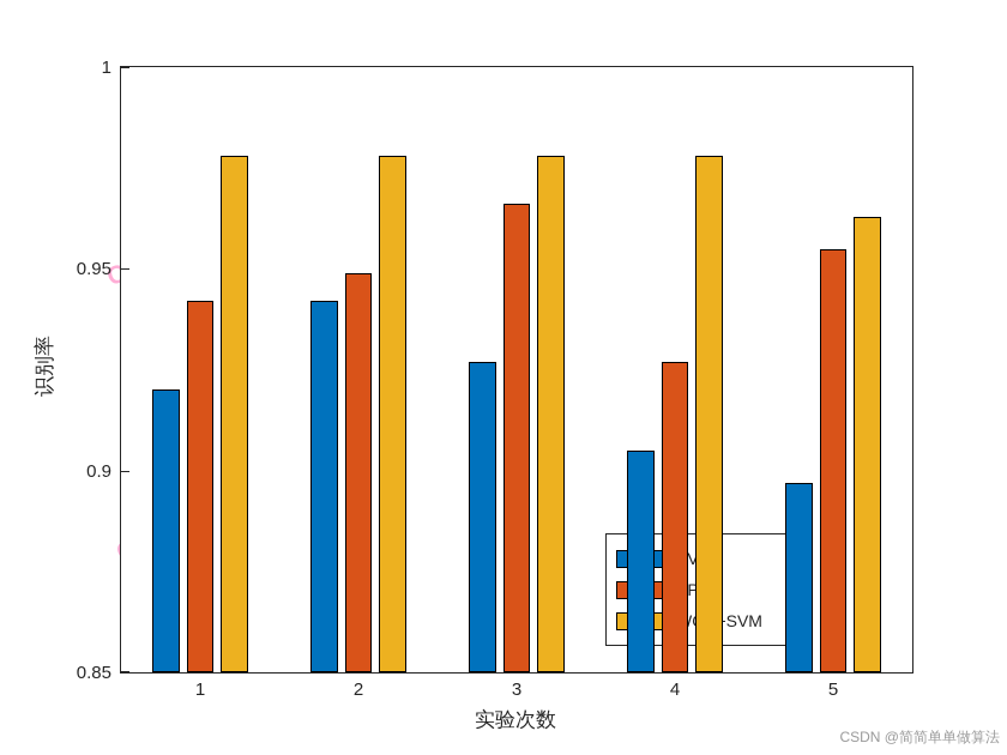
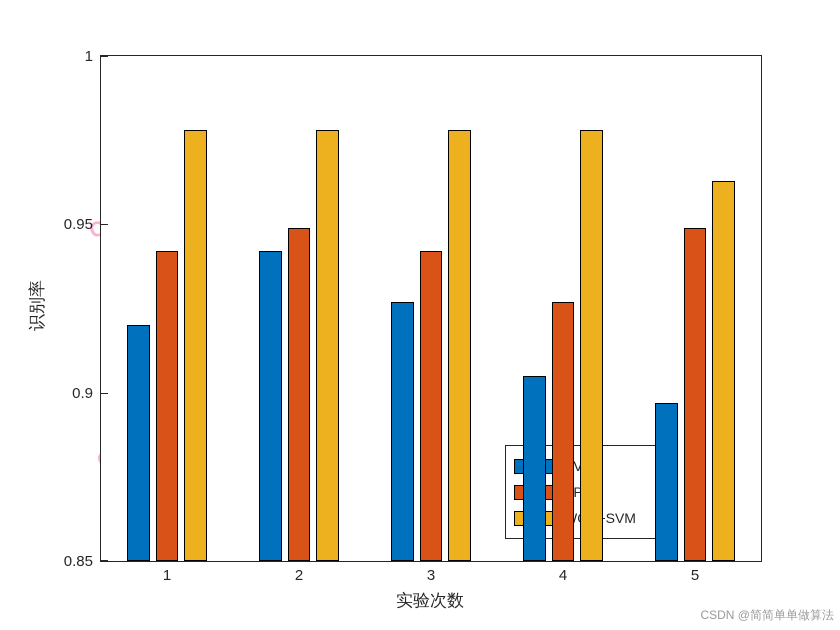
BP/3: 0.966 -> 0.942
BP/5: 0.955 -> 0.949
